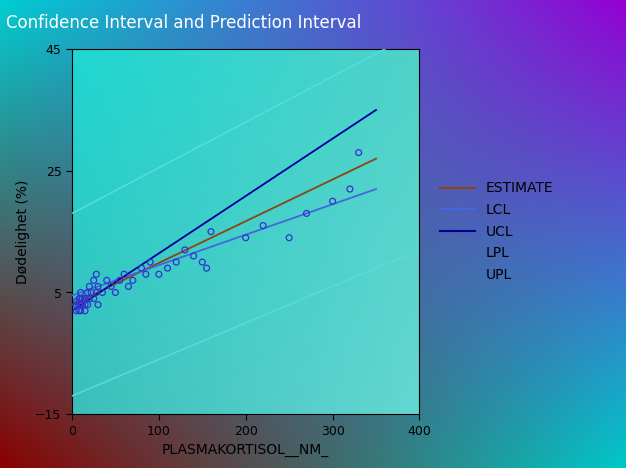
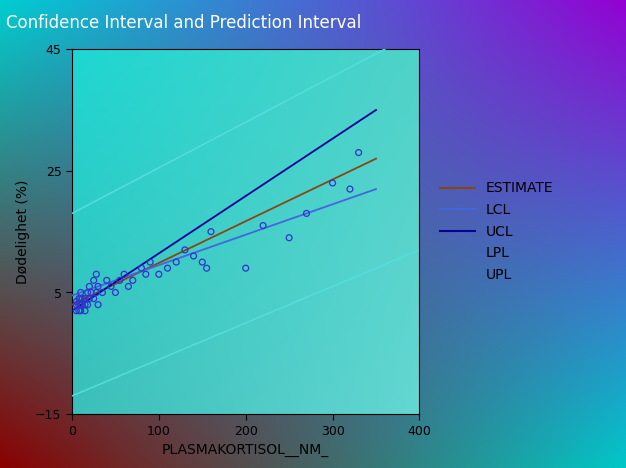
200: 14.0 -> 9.0
300: 20.0 -> 23.0
